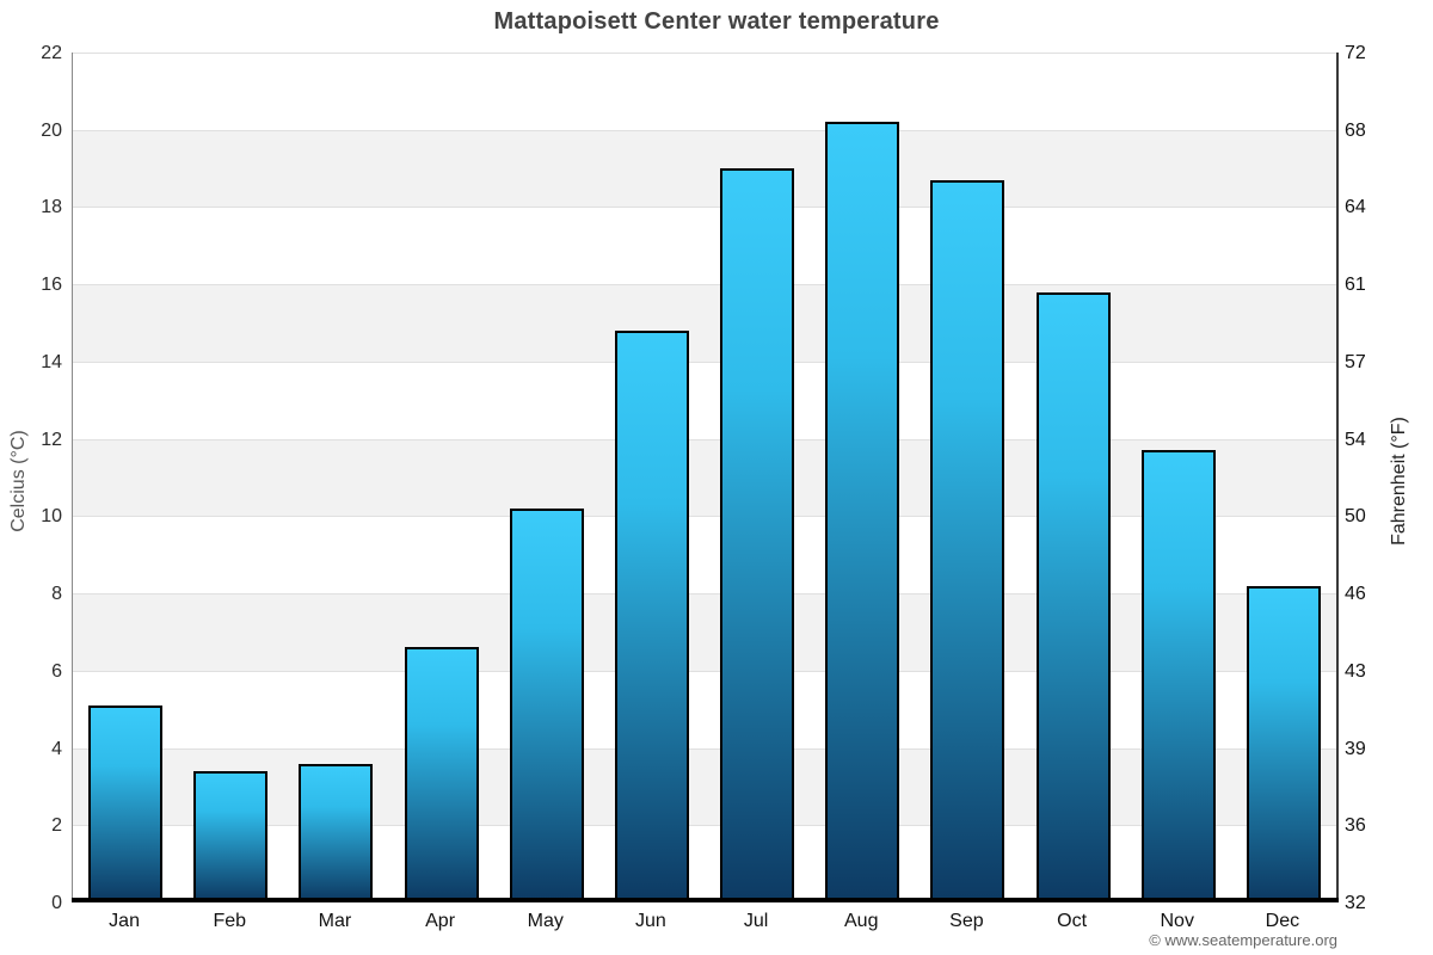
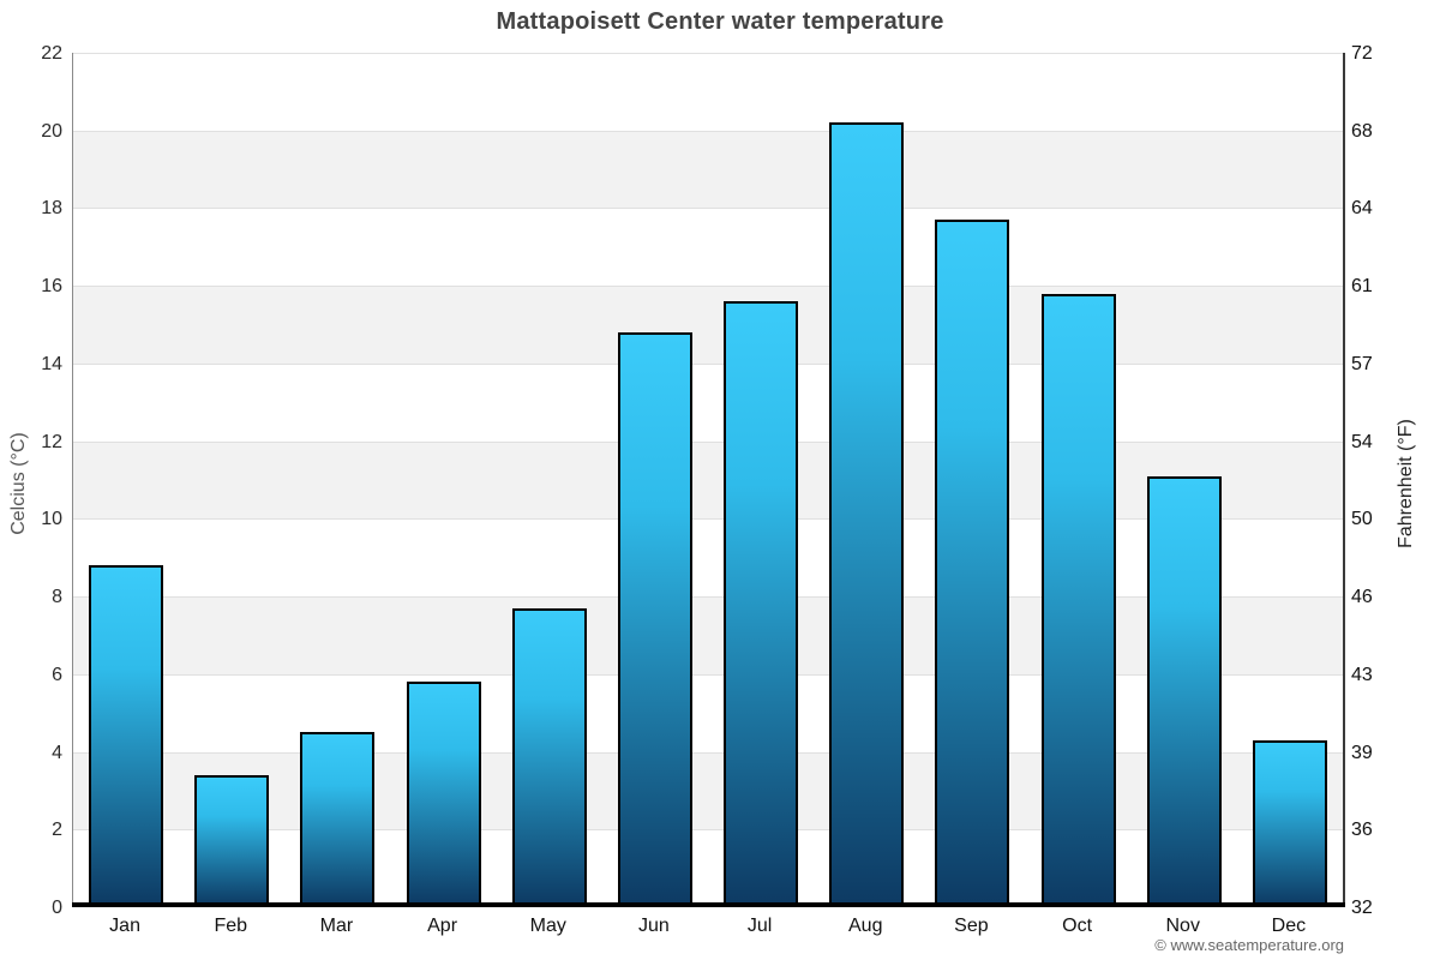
Jan: 5.1 -> 8.8
Mar: 3.6 -> 4.5
Apr: 6.6 -> 5.8
May: 10.2 -> 7.7
Jul: 19.0 -> 15.6
Sep: 18.7 -> 17.7
Nov: 11.7 -> 11.1
Dec: 8.2 -> 4.3
